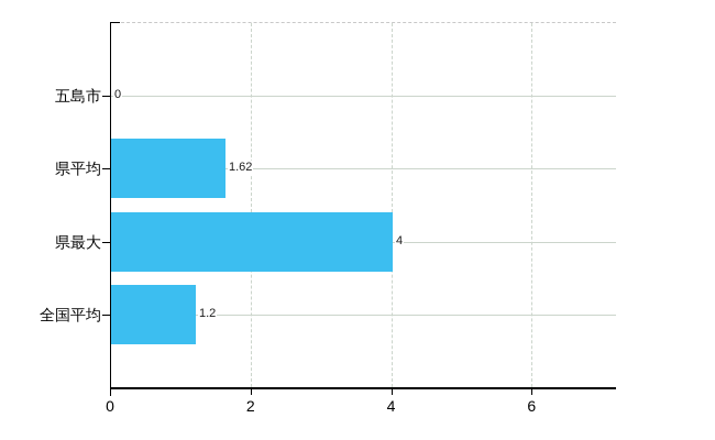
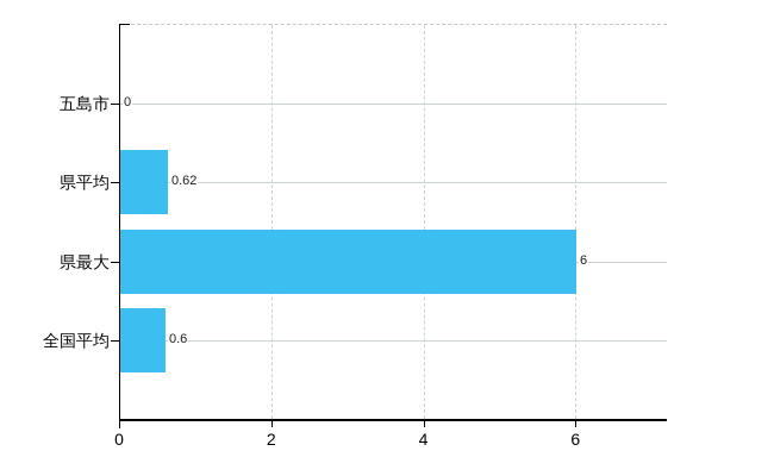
県平均: 1.62 -> 0.62
県最大: 4 -> 6
全国平均: 1.2 -> 0.6
